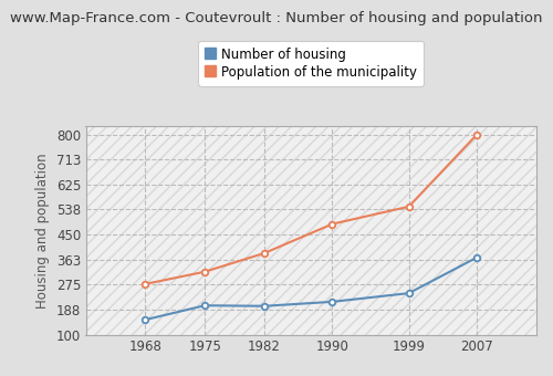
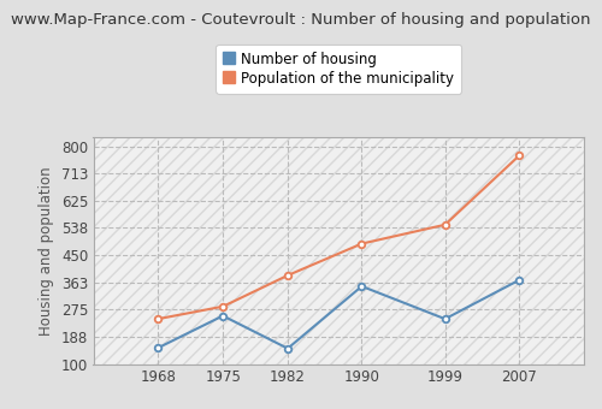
Population of the municipality/1968: 277 -> 245
Number of housing/1975: 202 -> 255
Population of the municipality/1975: 320 -> 285
Number of housing/1982: 200 -> 150
Number of housing/1990: 215 -> 350
Population of the municipality/2007: 800 -> 770
